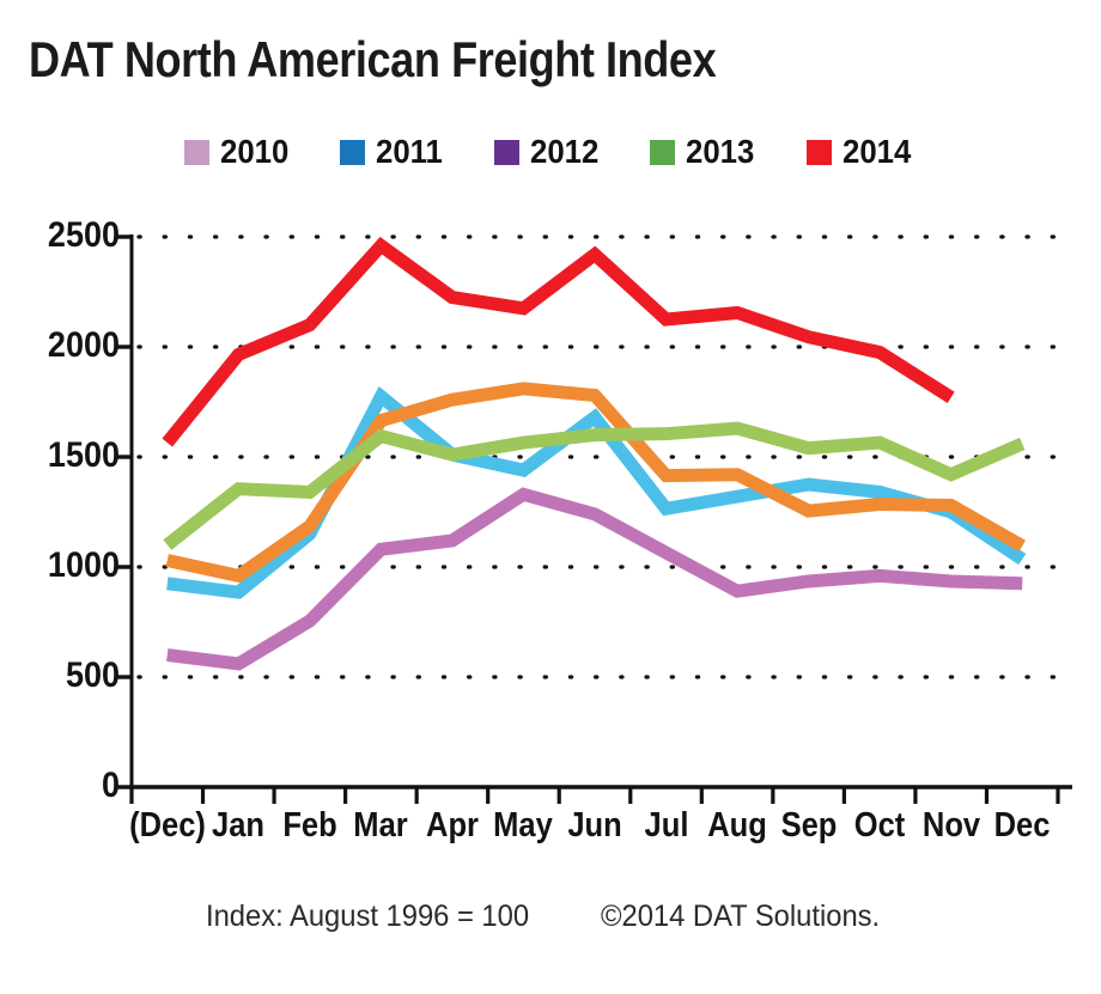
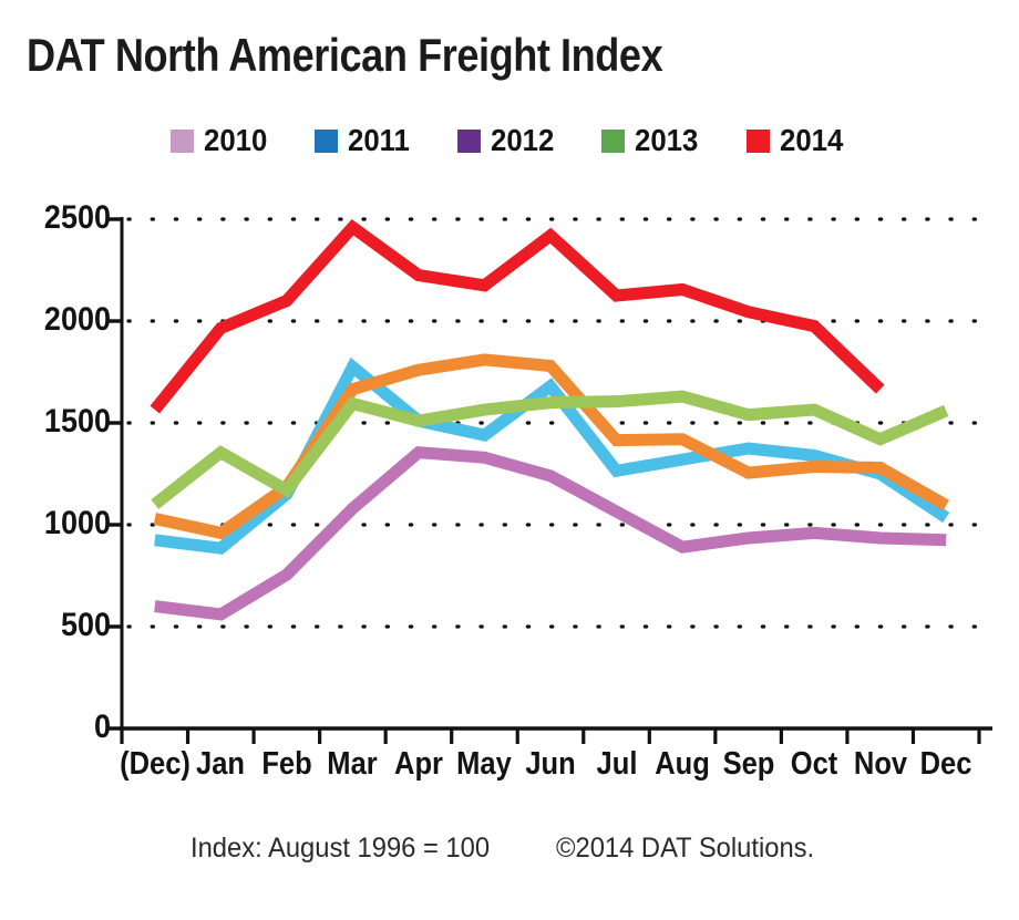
2013/Feb: 1340 -> 1170
2010/Apr: 1120 -> 1360
2014/Nov: 1770 -> 1660
